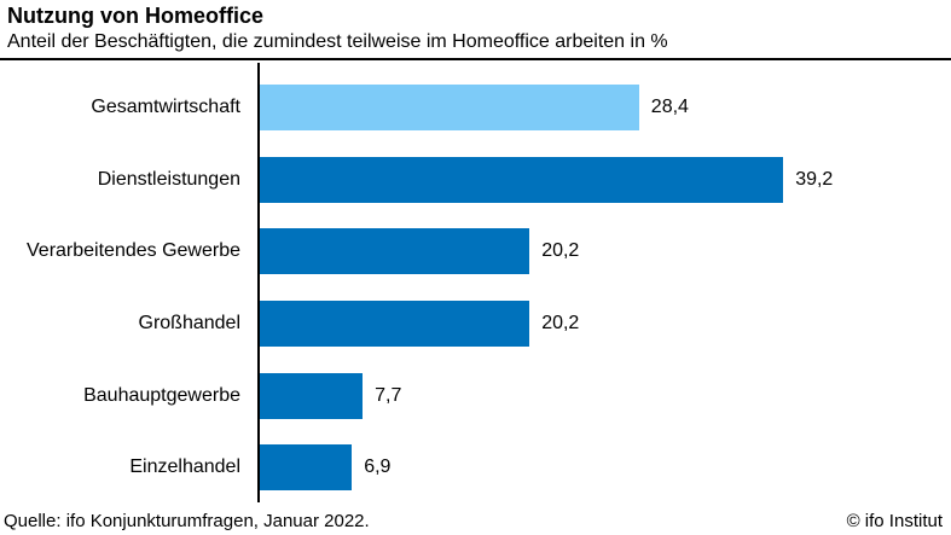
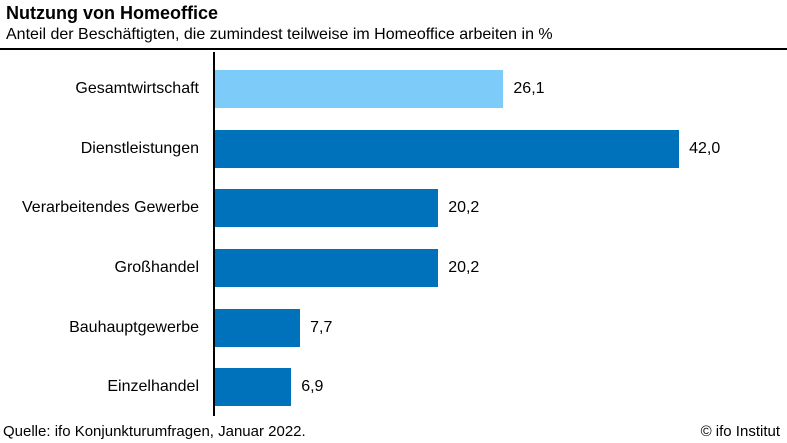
Gesamtwirtschaft: 28,4 -> 26,1
Dienstleistungen: 39,2 -> 42,0
